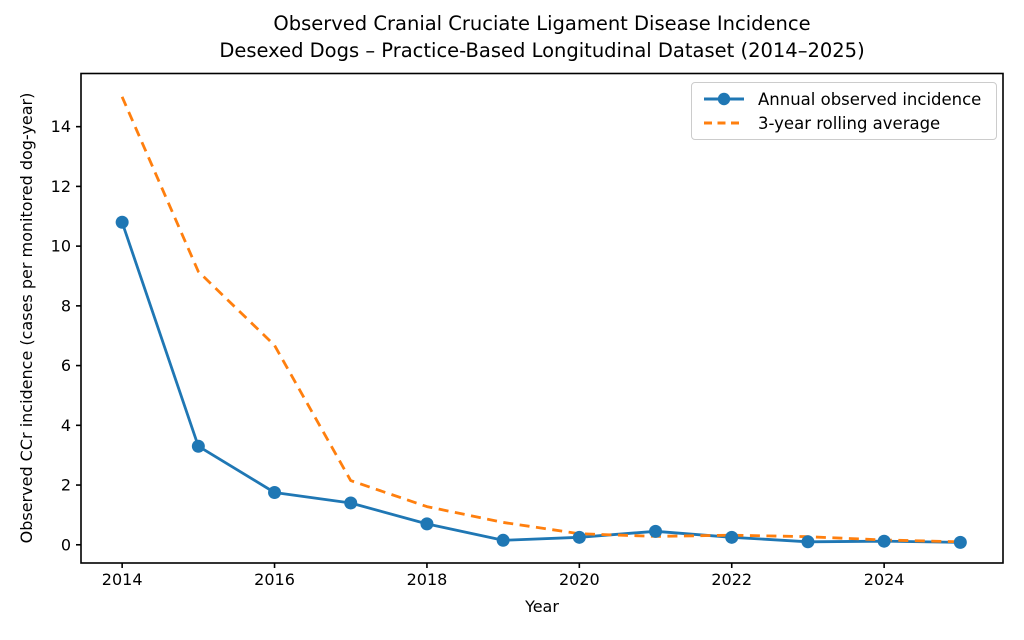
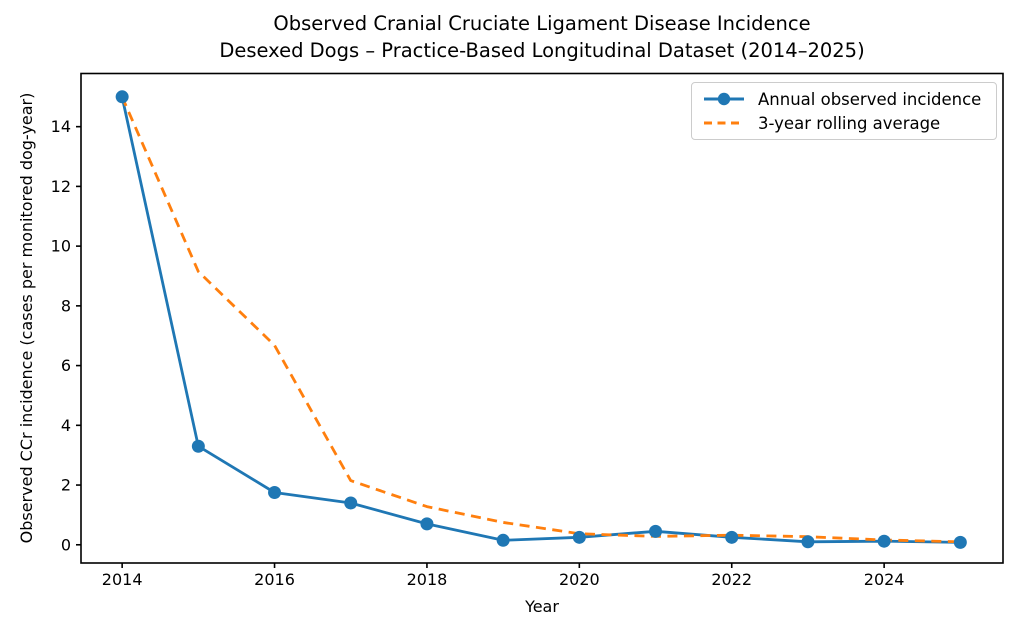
Annual observed incidence/2014: 10.8 -> 15.0
